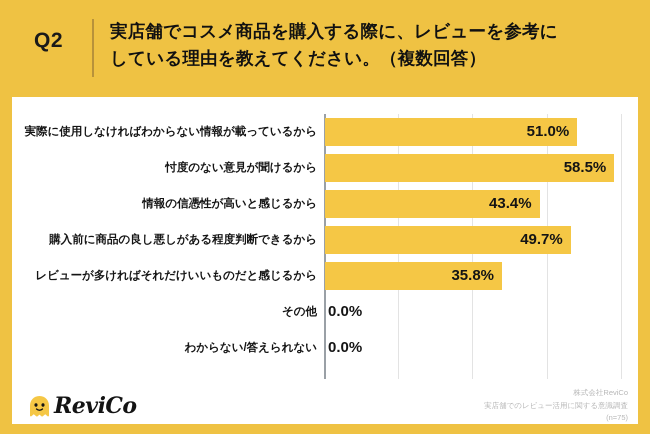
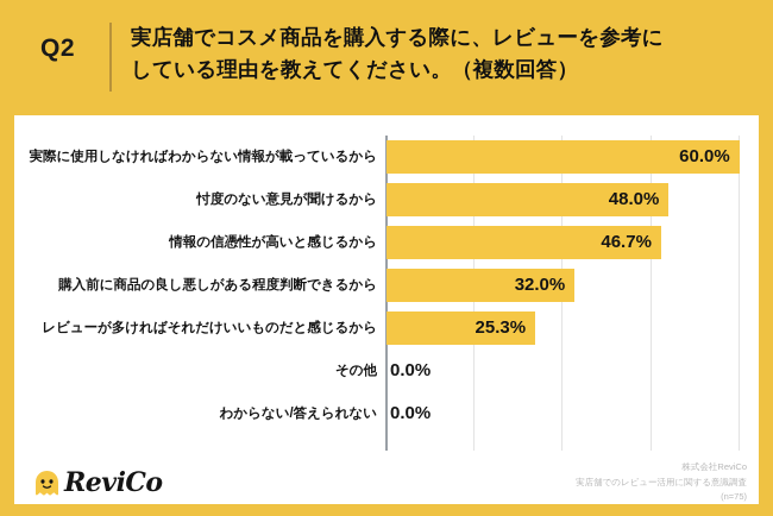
実際に使用しなければわからない情報が載っているから: 51.0% -> 60.0%
忖度のない意見が聞けるから: 58.5% -> 48.0%
情報の信憑性が高いと感じるから: 43.4% -> 46.7%
購入前に商品の良し悪しがある程度判断できるから: 49.7% -> 32.0%
レビューが多ければそれだけいいものだと感じるから: 35.8% -> 25.3%
